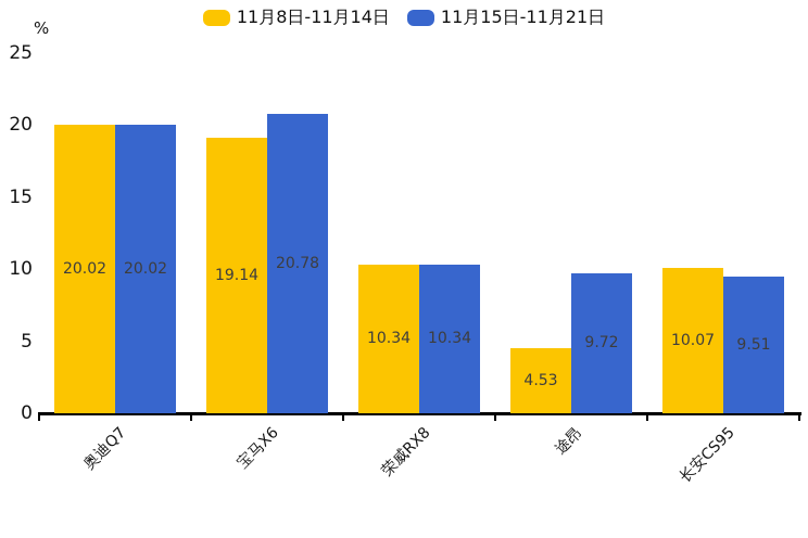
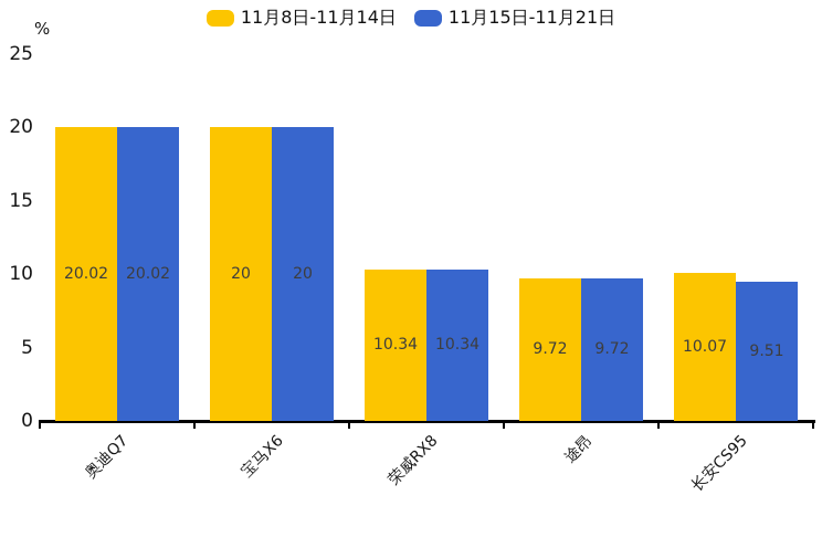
11月8日-11月14日/宝马X6: 19.14 -> 20
11月15日-11月21日/宝马X6: 20.78 -> 20
11月8日-11月14日/途昂: 4.53 -> 9.72
